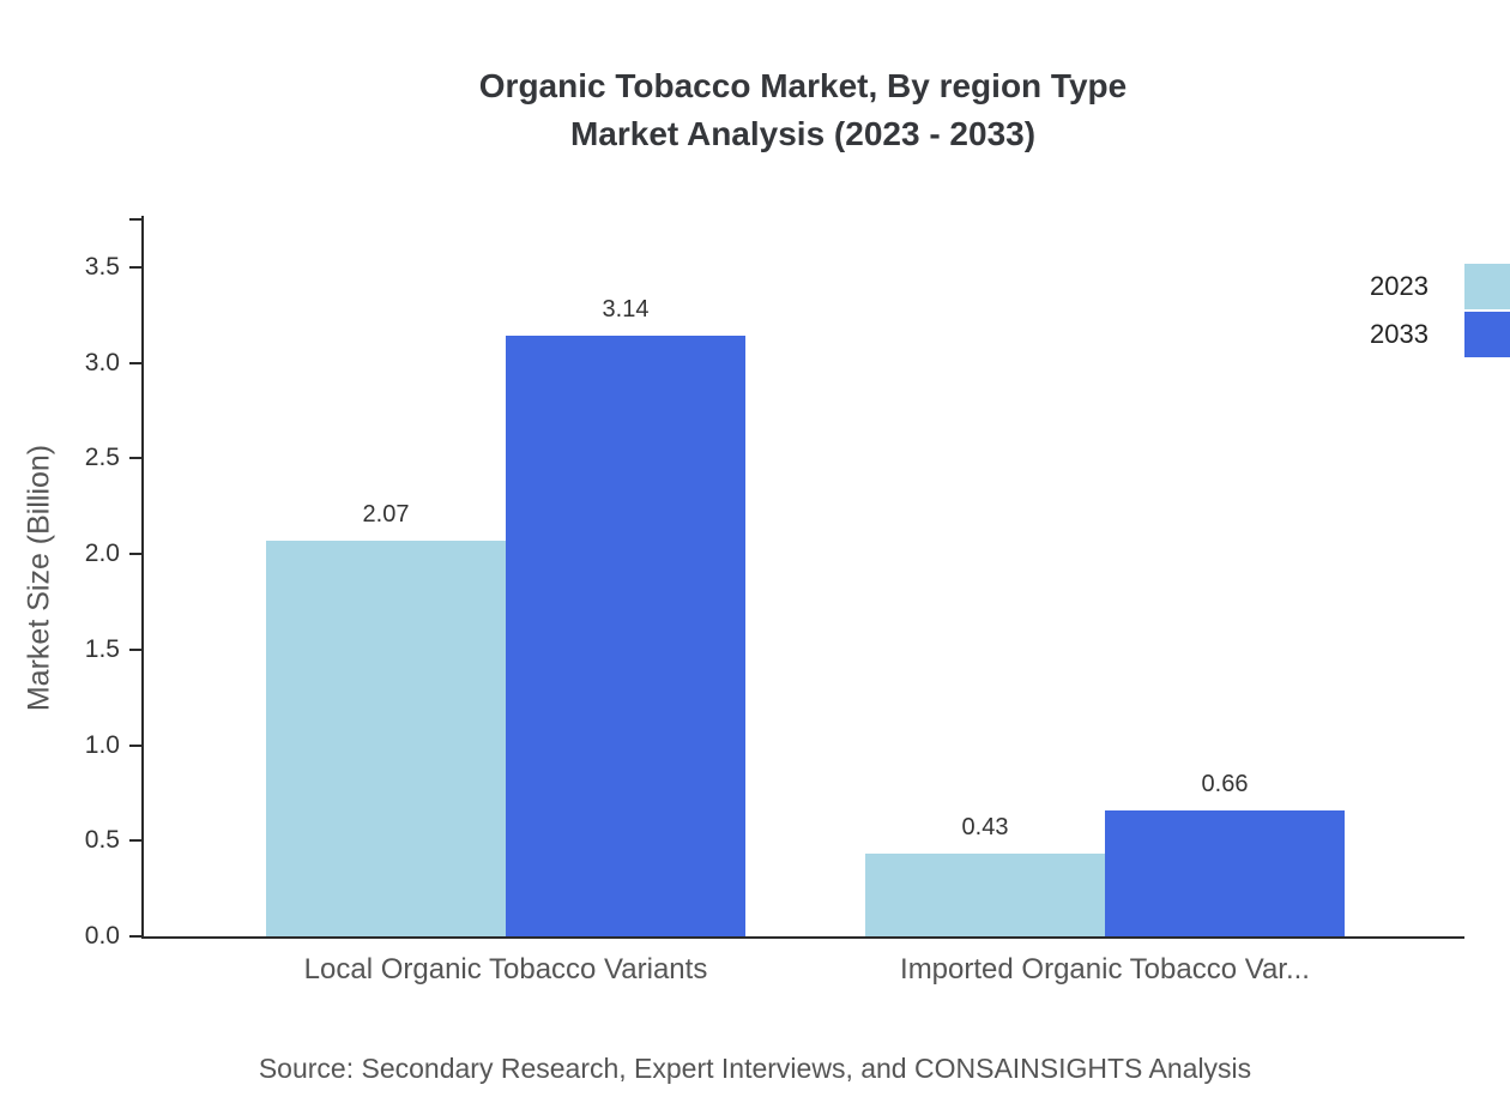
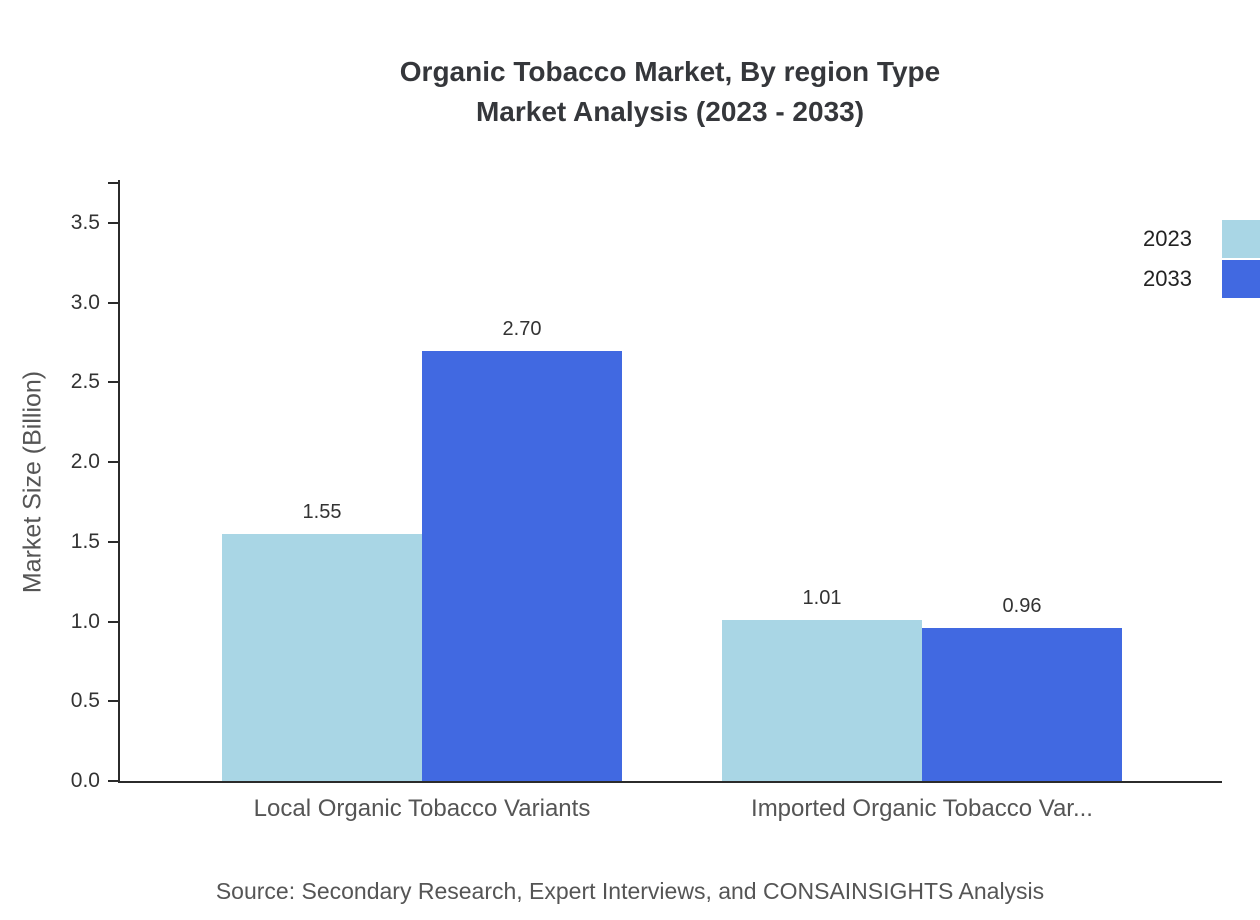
2023/Local Organic Tobacco Variants: 2.07 -> 1.55
2033/Local Organic Tobacco Variants: 3.14 -> 2.70
2023/Imported Organic Tobacco Var...: 0.43 -> 1.01
2033/Imported Organic Tobacco Var...: 0.66 -> 0.96
